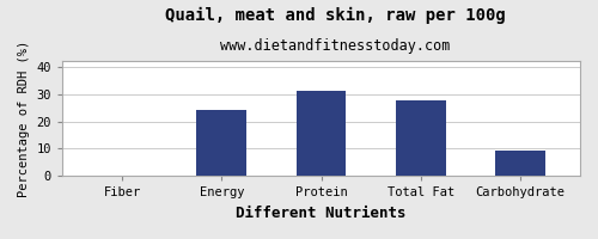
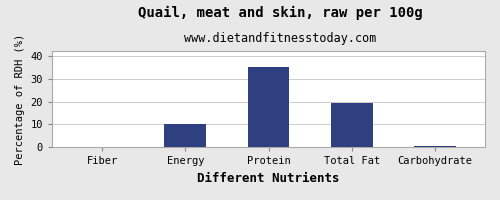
Energy: 24.0 -> 10.0
Protein: 31.0 -> 35.0
Total Fat: 27.5 -> 19.5
Carbohydrate: 9.5 -> 0.5
